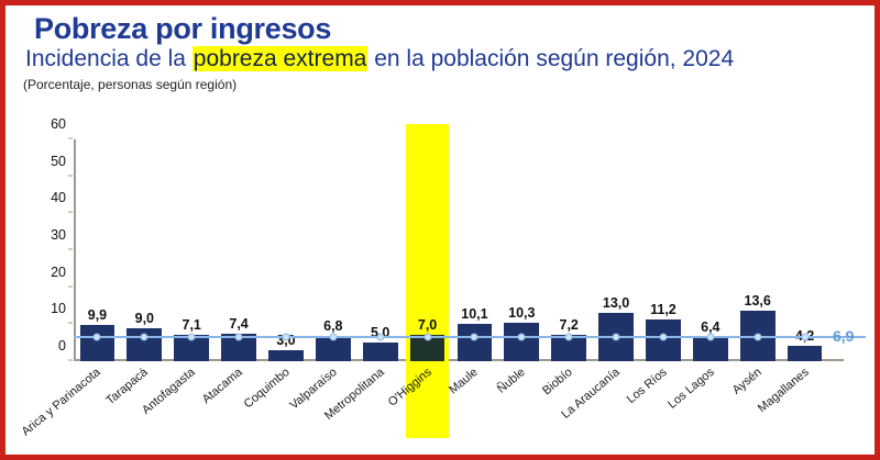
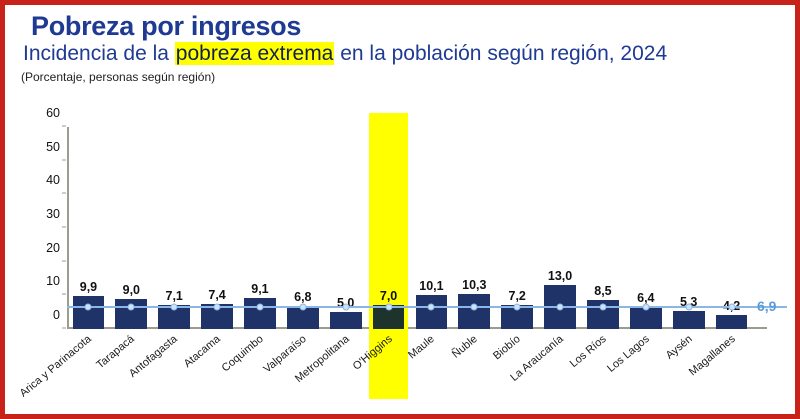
Coquimbo: 3,0 -> 9,1
Los Ríos: 11,2 -> 8,5
Aysén: 13,6 -> 5,3
